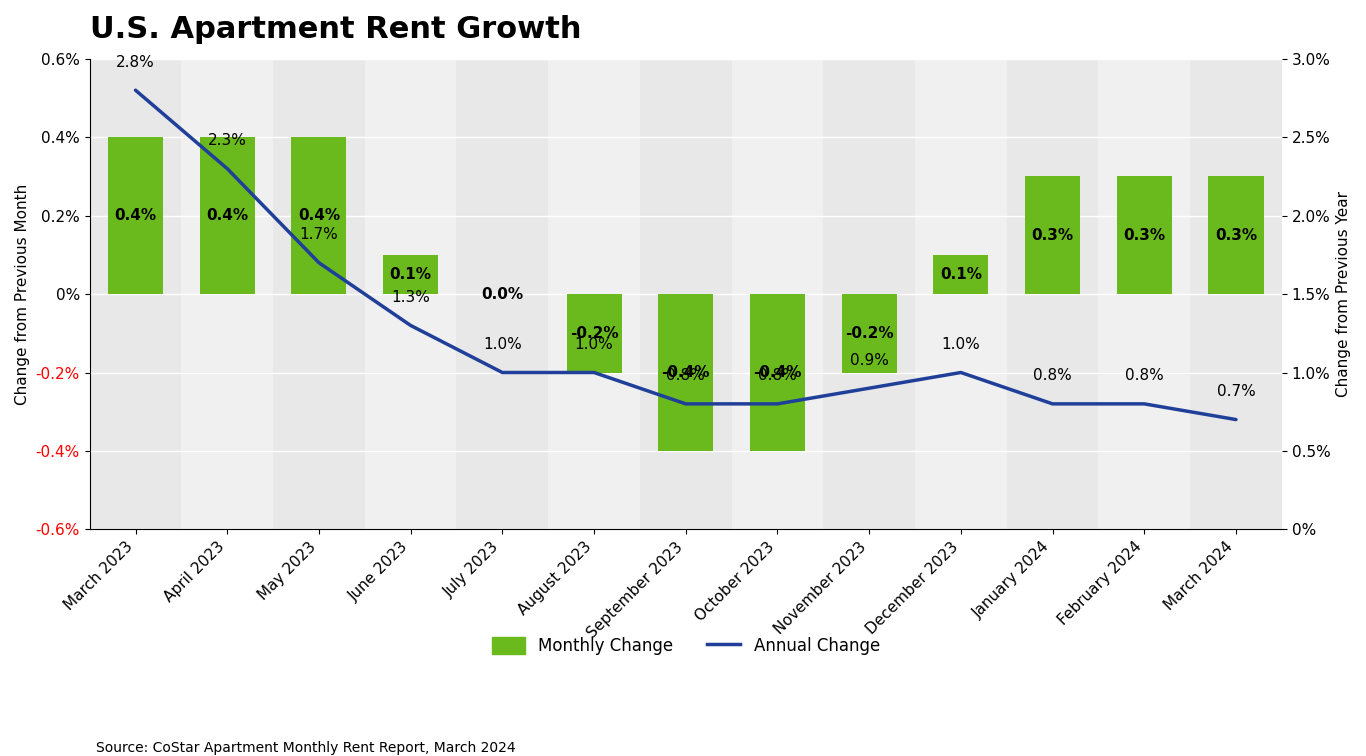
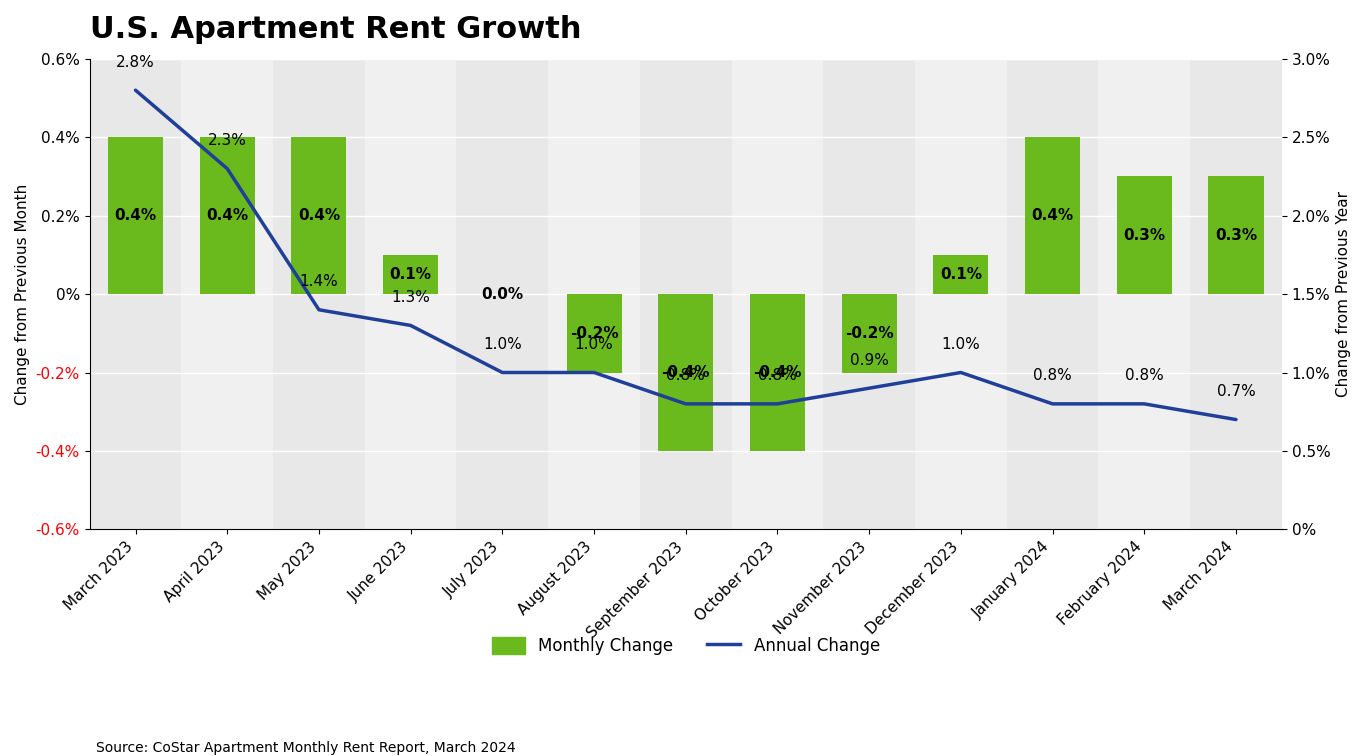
Annual Change/May 2023: 1.7% -> 1.4%
Monthly Change/January 2024: 0.3% -> 0.4%
